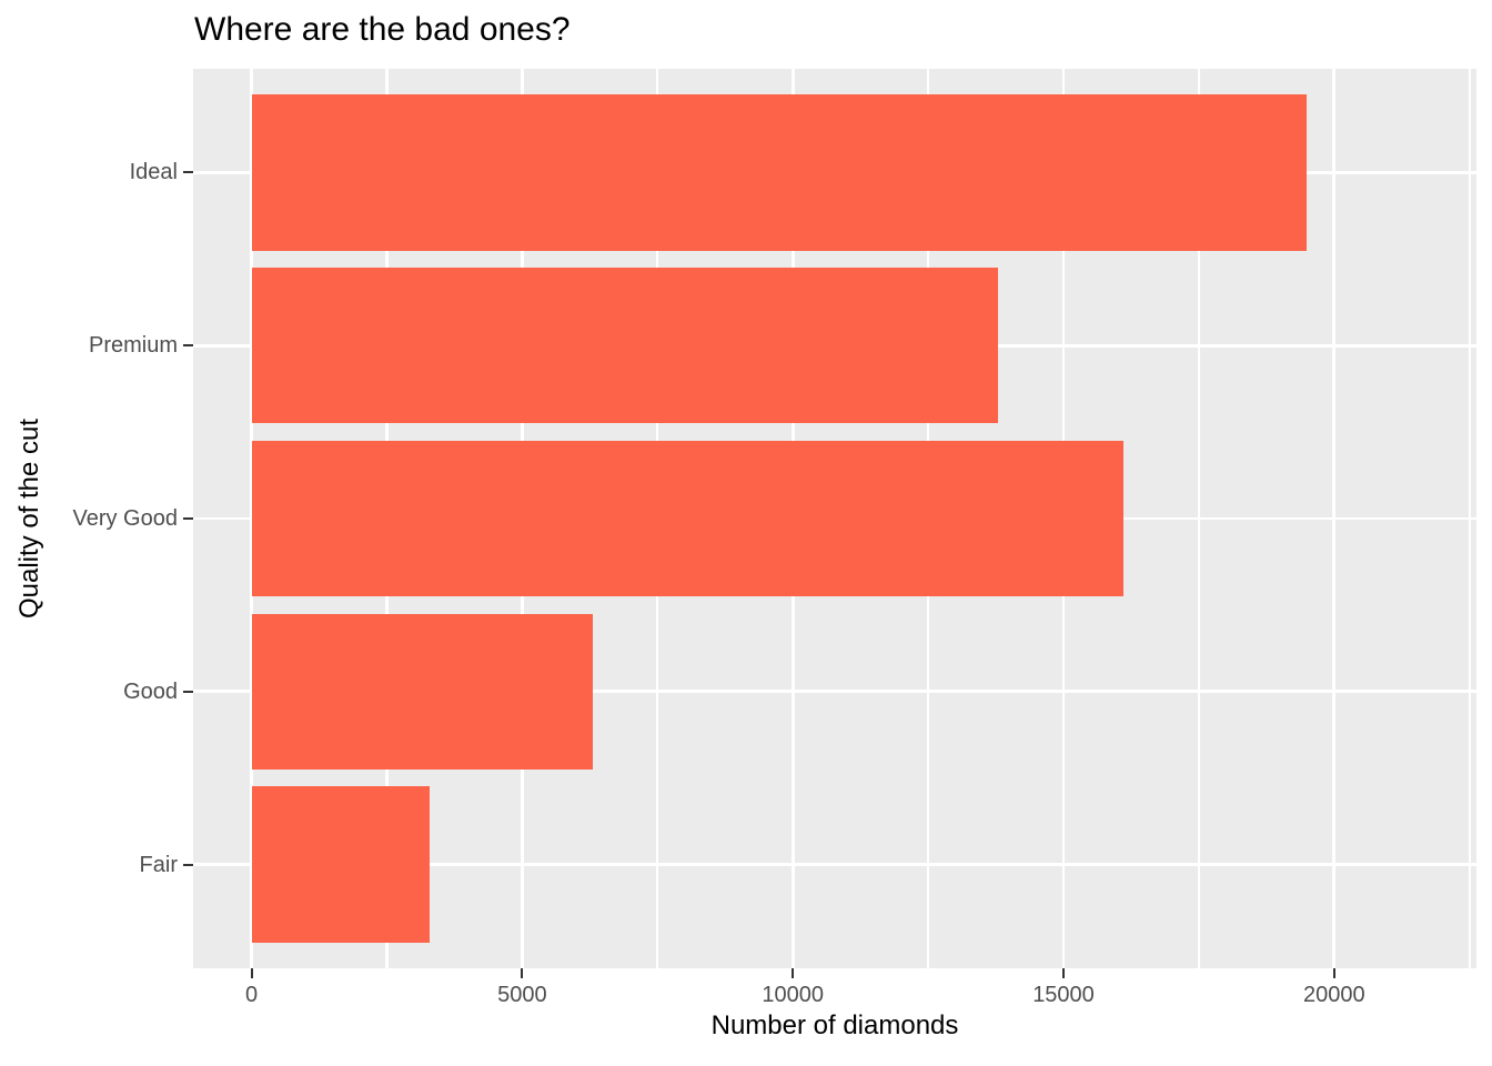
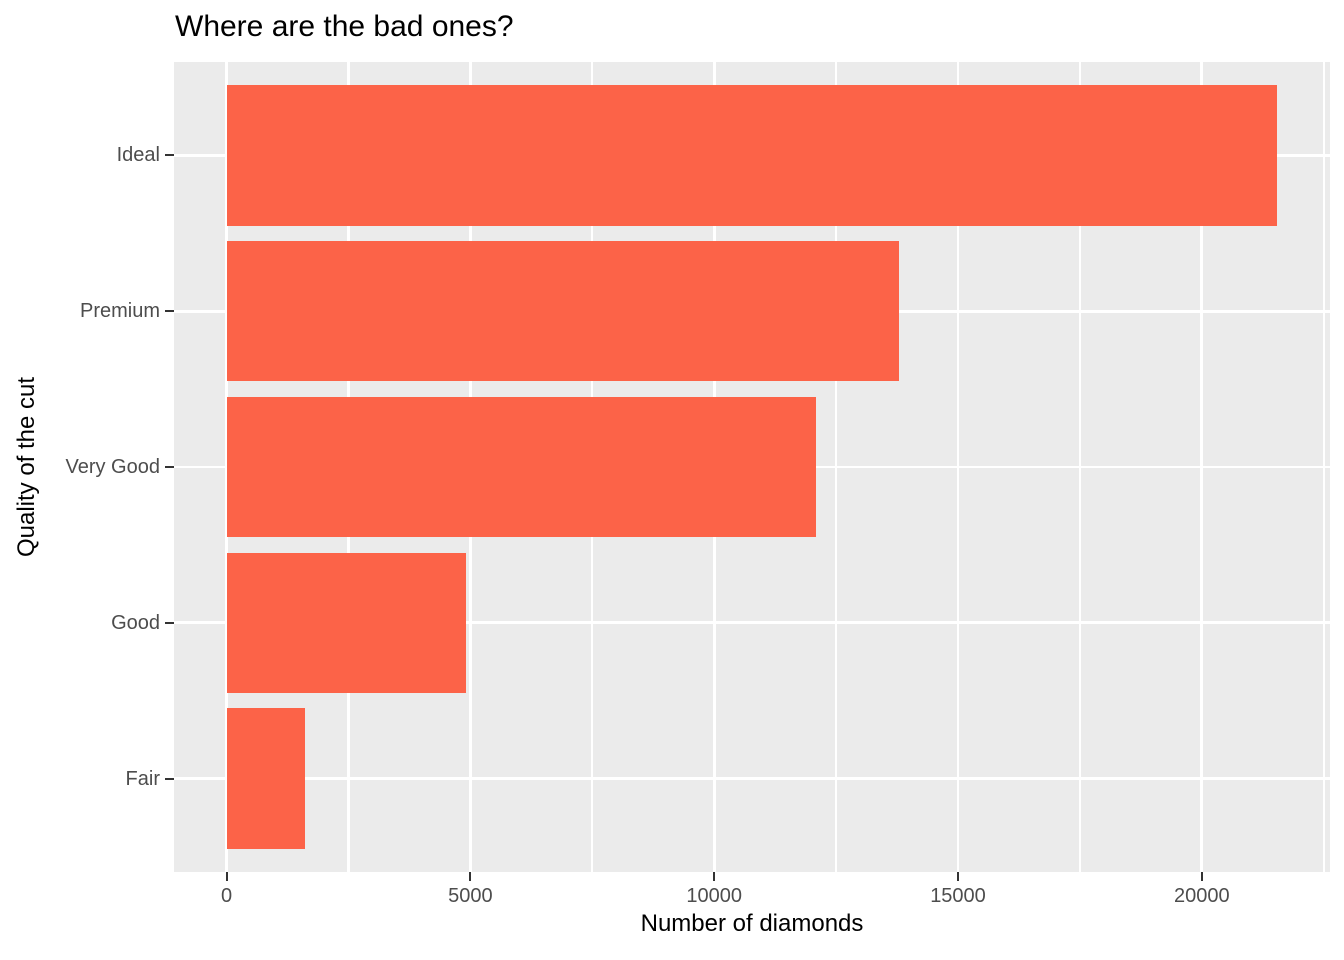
Ideal: 19500 -> 21600
Very Good: 16100 -> 12100
Good: 6300 -> 4900
Fair: 3300 -> 1600
